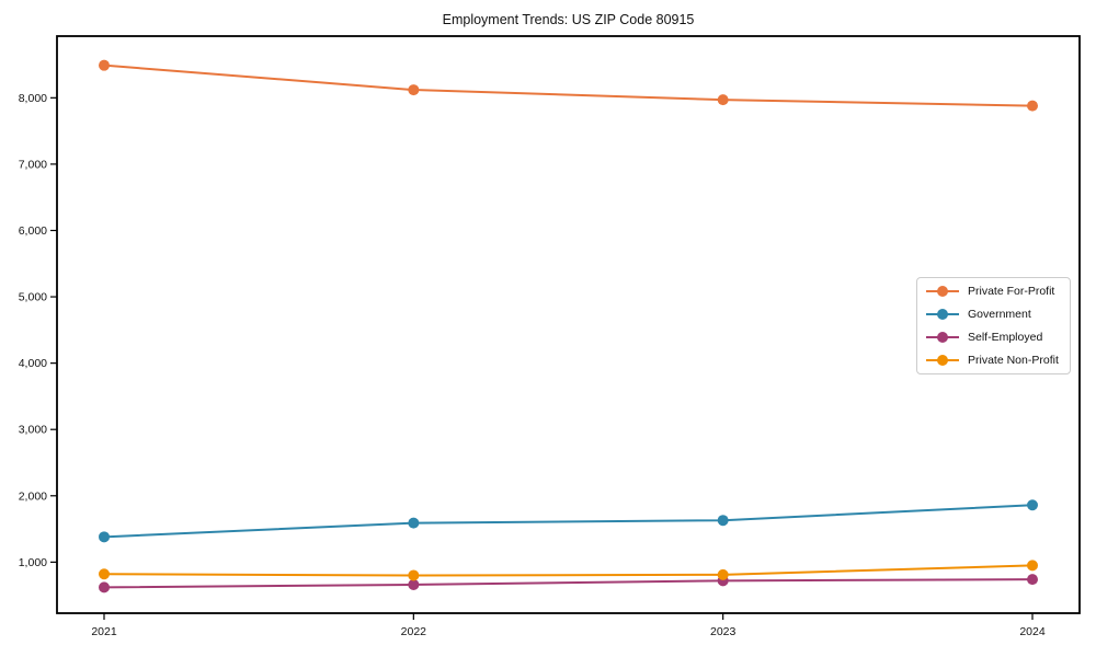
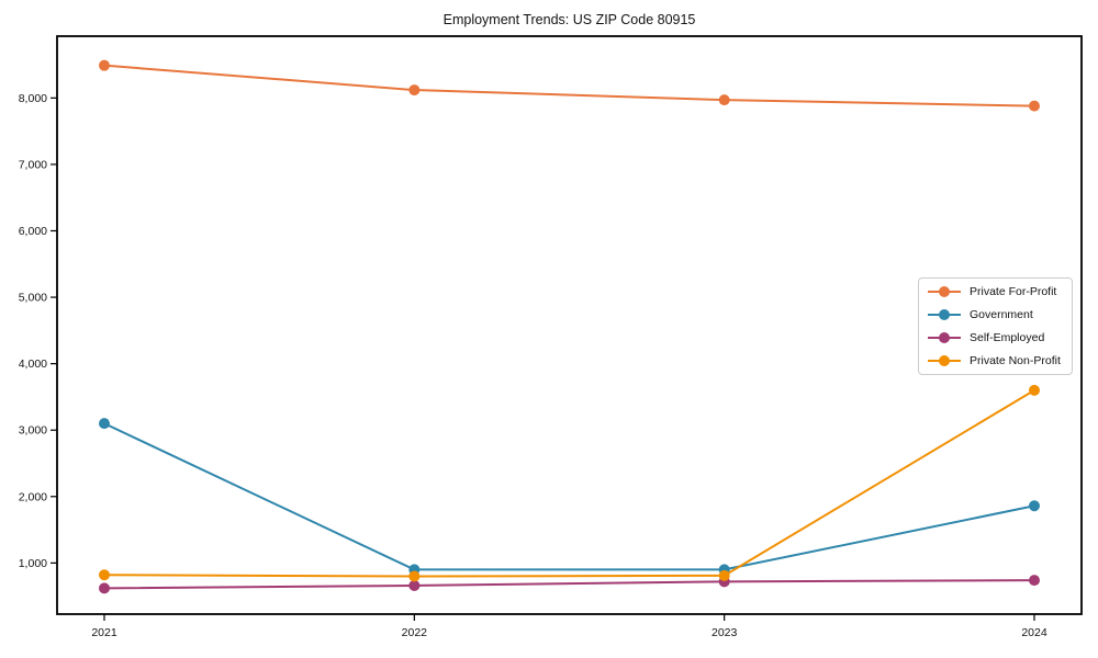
Government/2021: 1400 -> 3100
Government/2022: 1600 -> 900
Government/2023: 1600 -> 900
Private Non-Profit/2024: 1000 -> 3600
